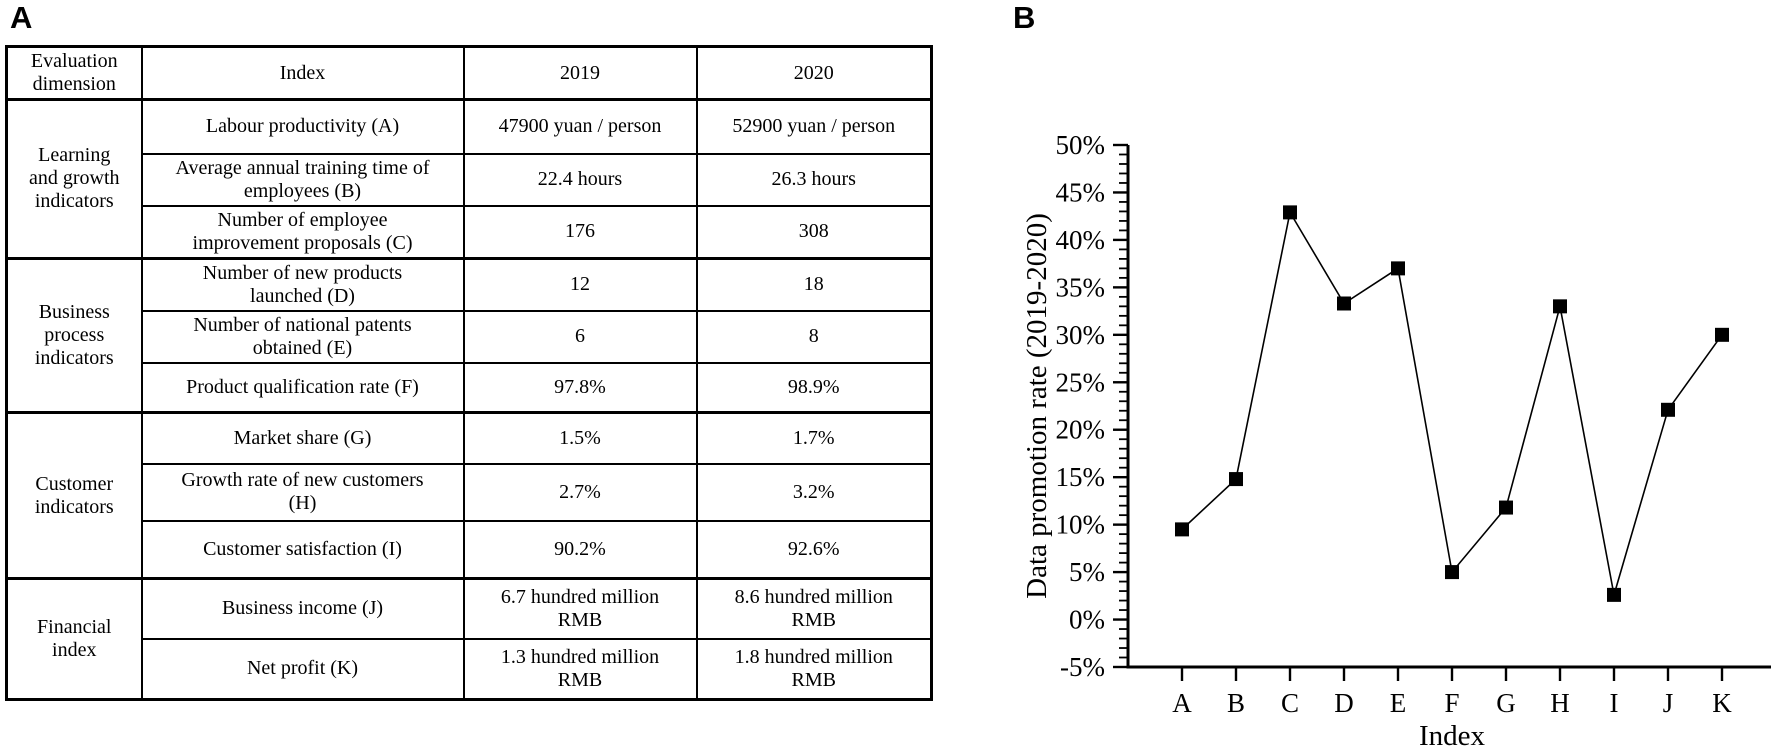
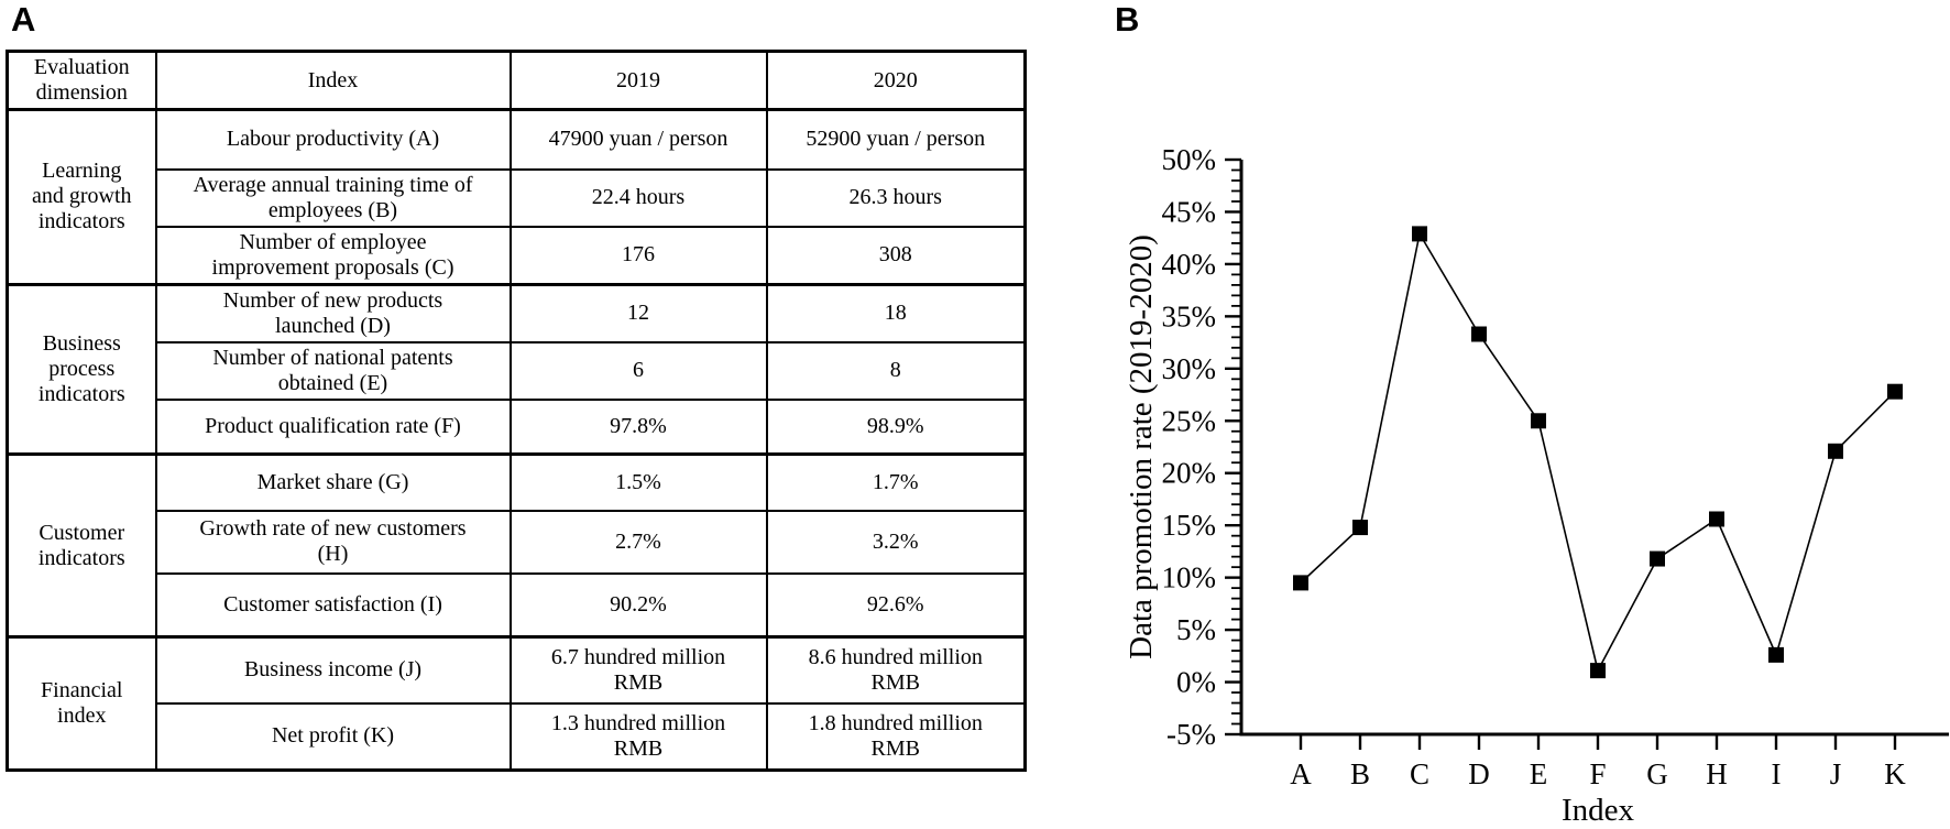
E: 37% -> 25%
F: 5% -> 1%
H: 33% -> 16%
K: 30% -> 28%
